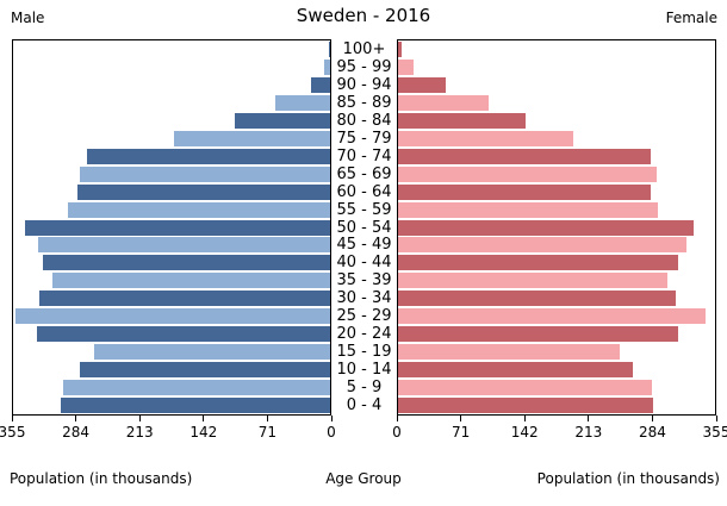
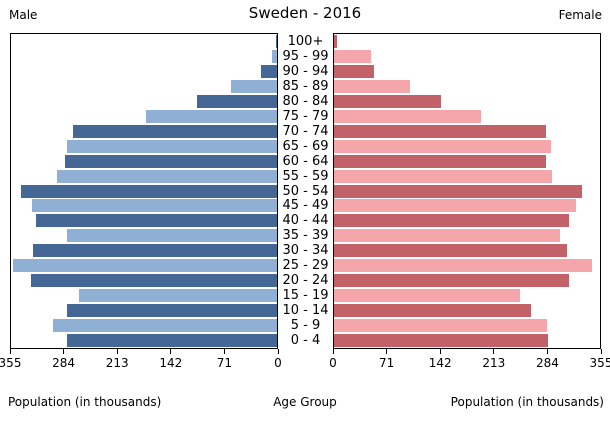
Female/95 - 99: 20 -> 50
Male/35 - 39: 310 -> 280
Male/0 - 4: 300 -> 280
